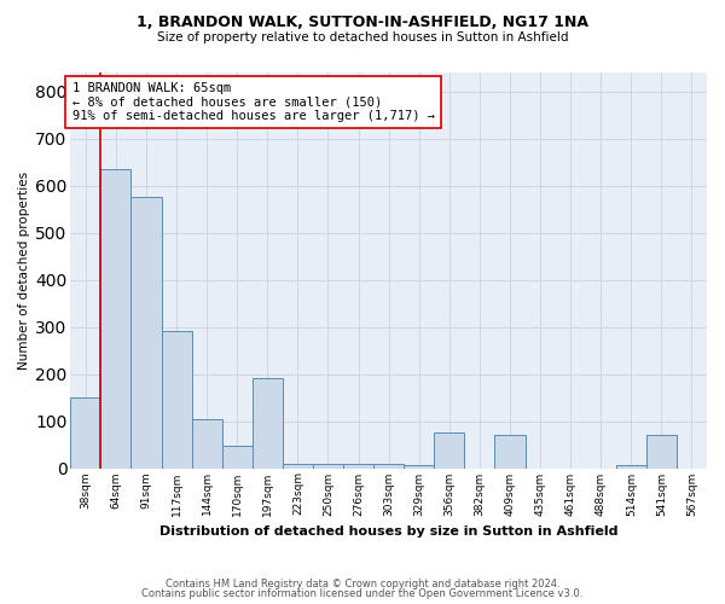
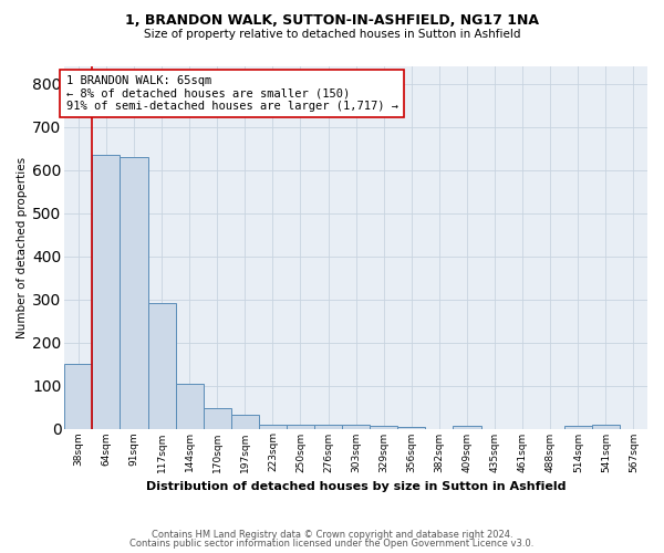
91sqm: 575 -> 630
197sqm: 190 -> 32
356sqm: 75 -> 5
409sqm: 70 -> 7
541sqm: 70 -> 10
